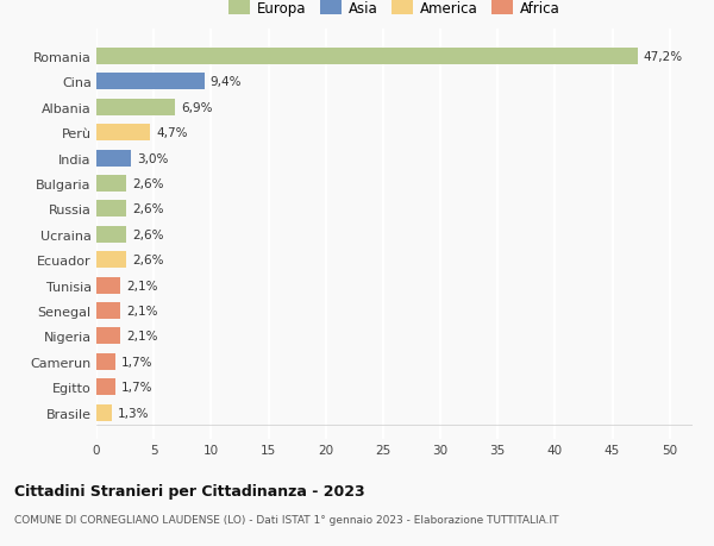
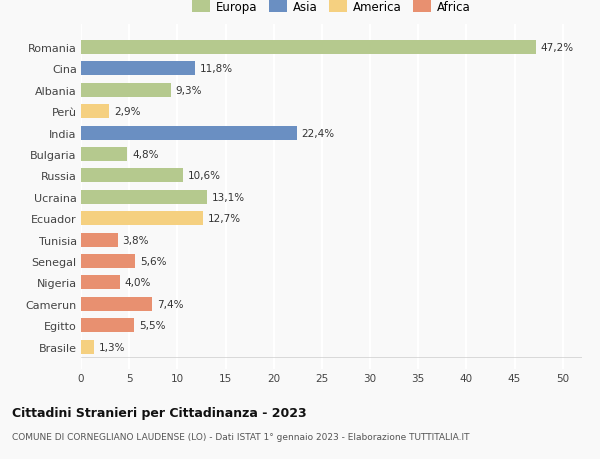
Cina: 9,4% -> 11,8%
Albania: 6,9% -> 9,3%
Perù: 4,7% -> 2,9%
India: 3,0% -> 22,4%
Bulgaria: 2,6% -> 4,8%
Russia: 2,6% -> 10,6%
Ucraina: 2,6% -> 13,1%
Ecuador: 2,6% -> 12,7%
Tunisia: 2,1% -> 3,8%
Senegal: 2,1% -> 5,6%
Nigeria: 2,1% -> 4,0%
Camerun: 1,7% -> 7,4%
Egitto: 1,7% -> 5,5%
